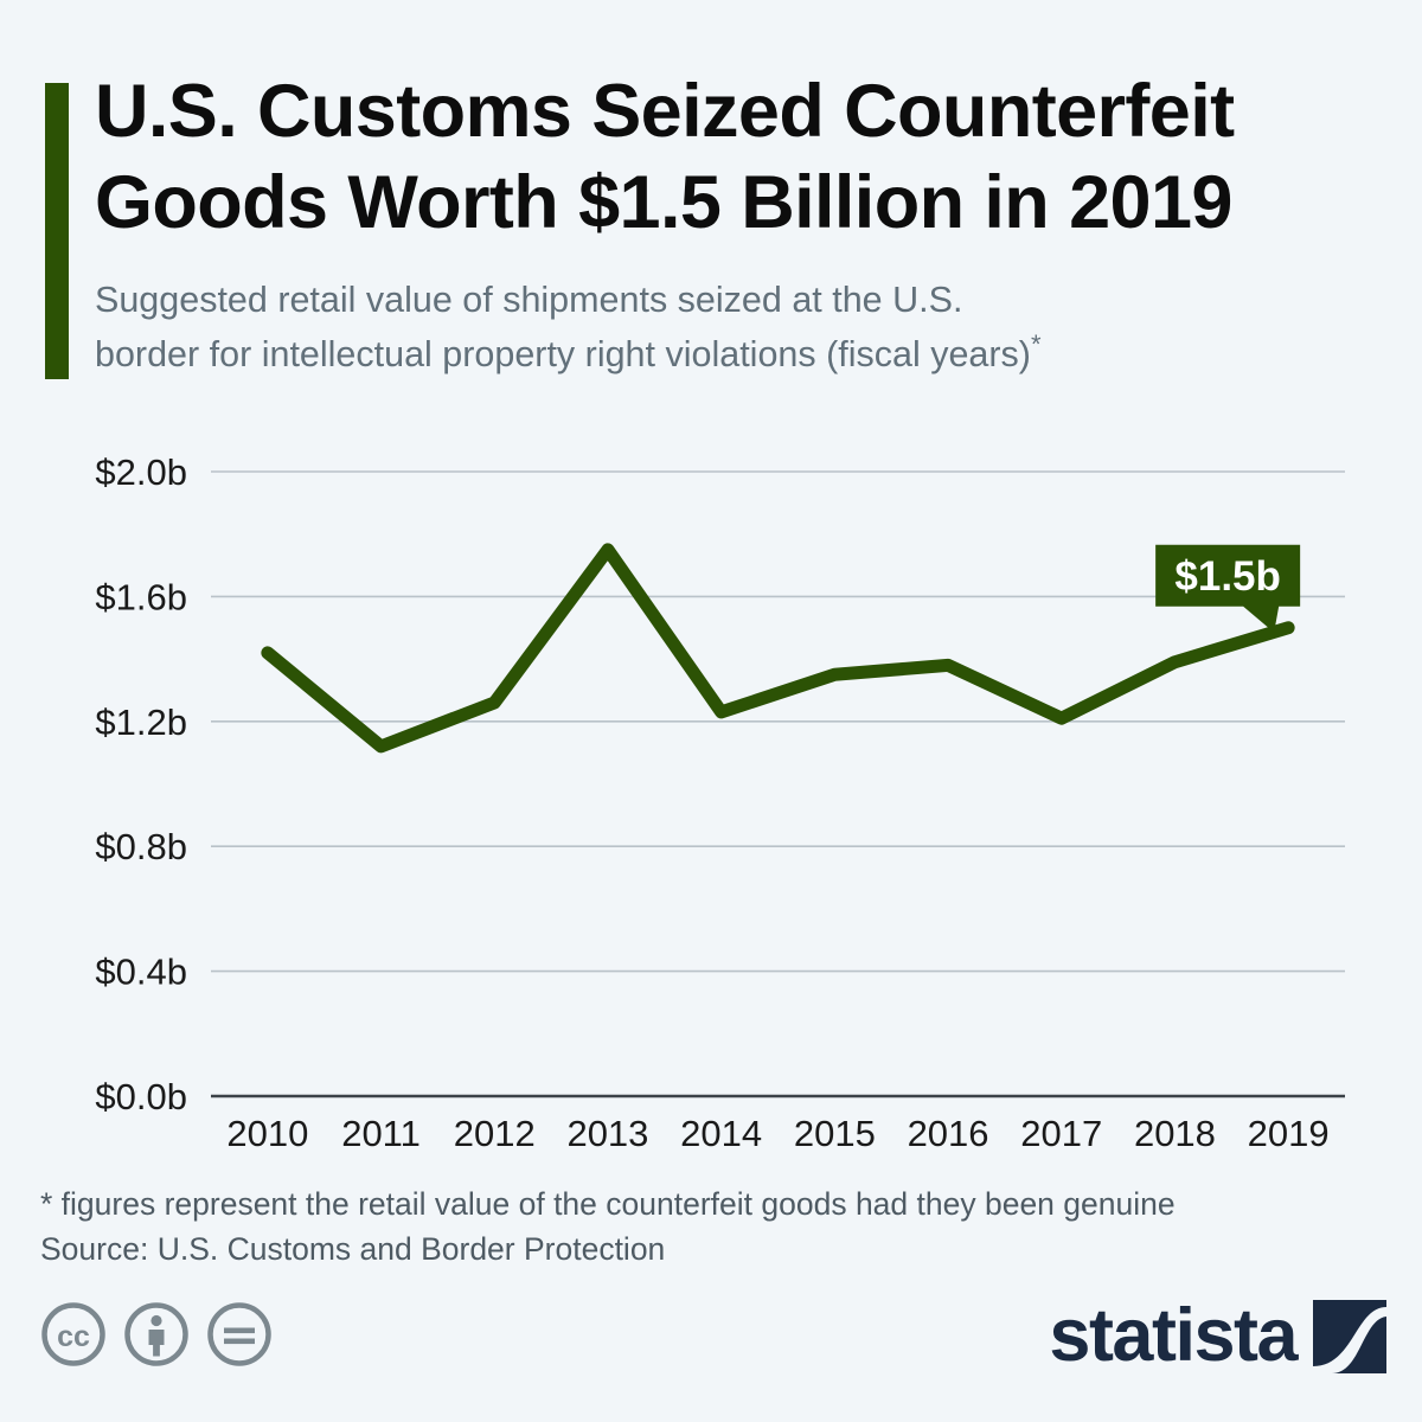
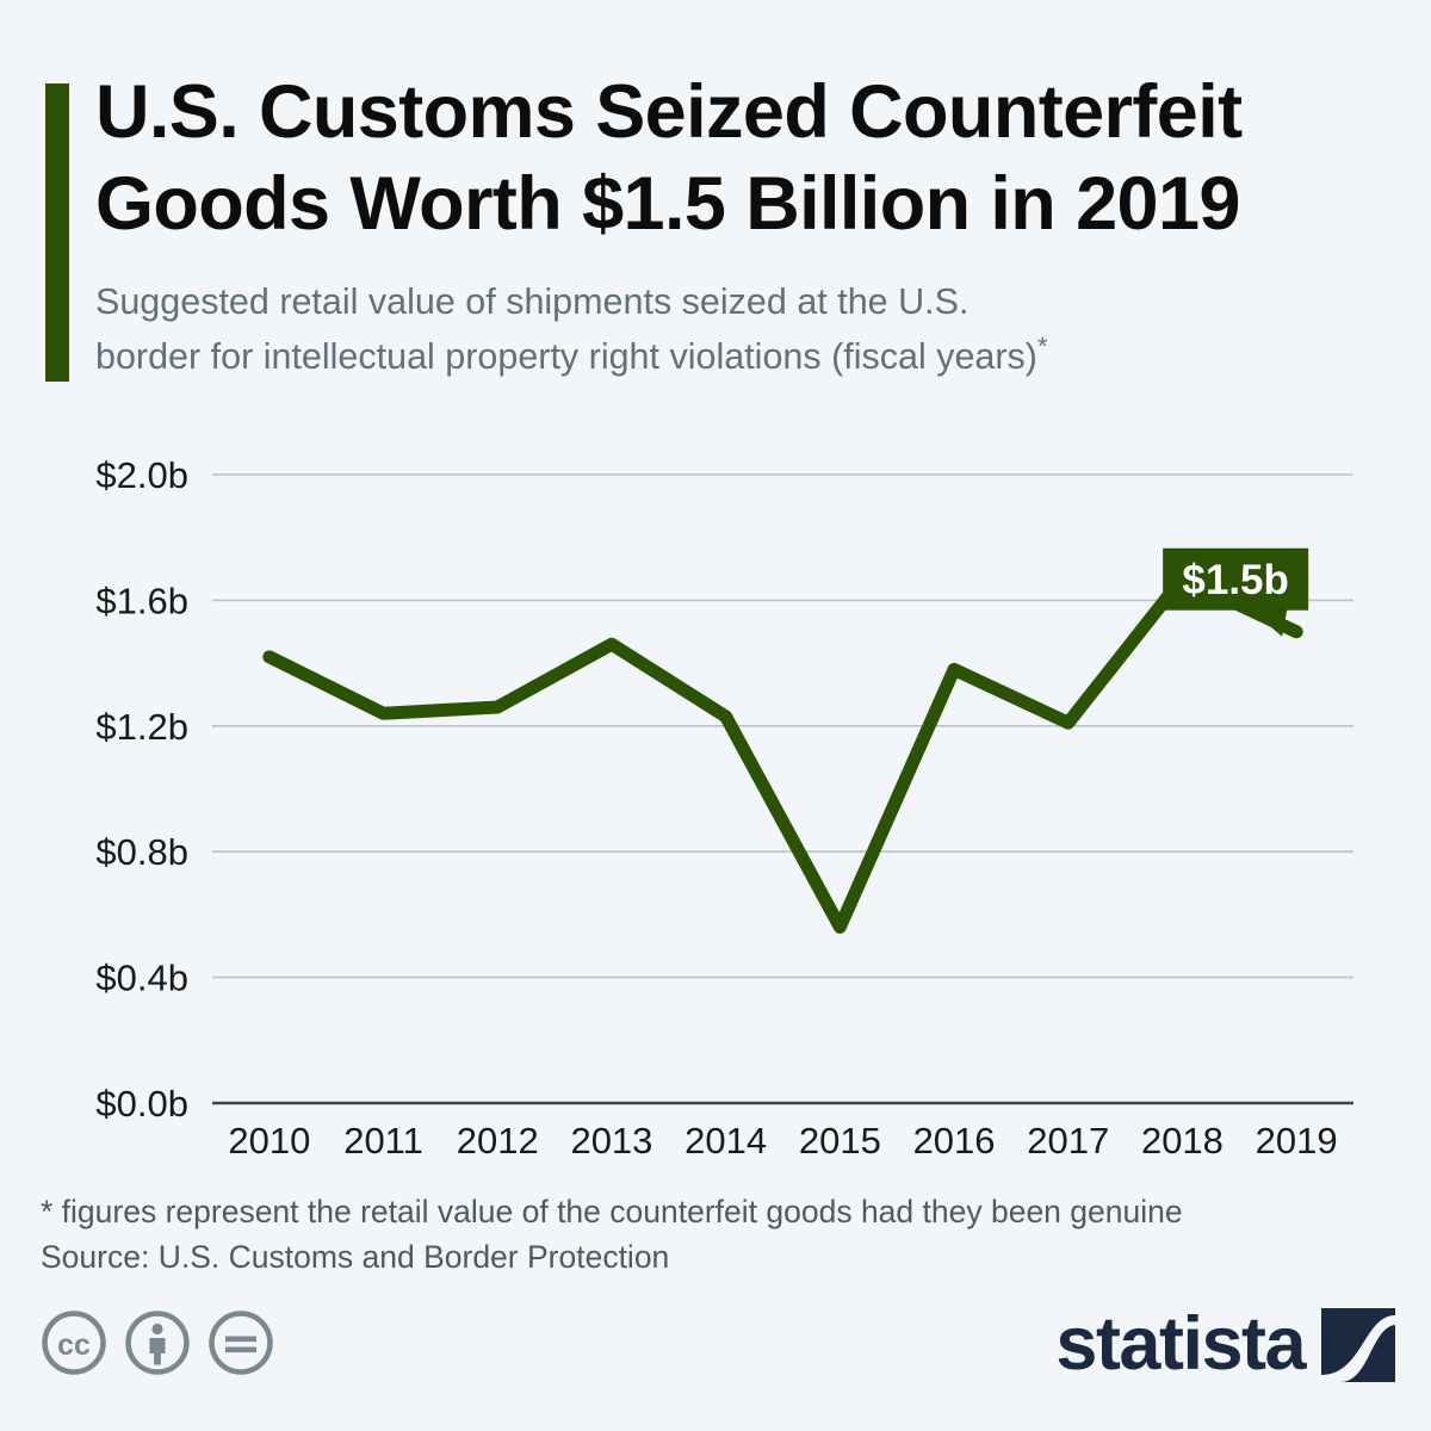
2011: $1.12b -> $1.24b
2013: $1.75b -> $1.46b
2015: $1.35b -> $0.56b
2018: $1.39b -> $1.67b
